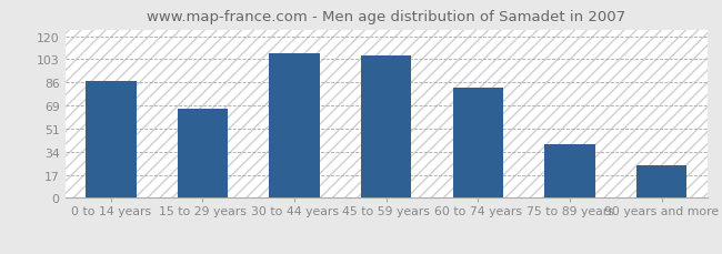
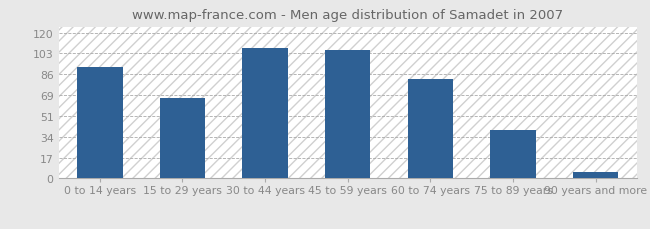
0 to 14 years: 87 -> 92
90 years and more: 24 -> 5
